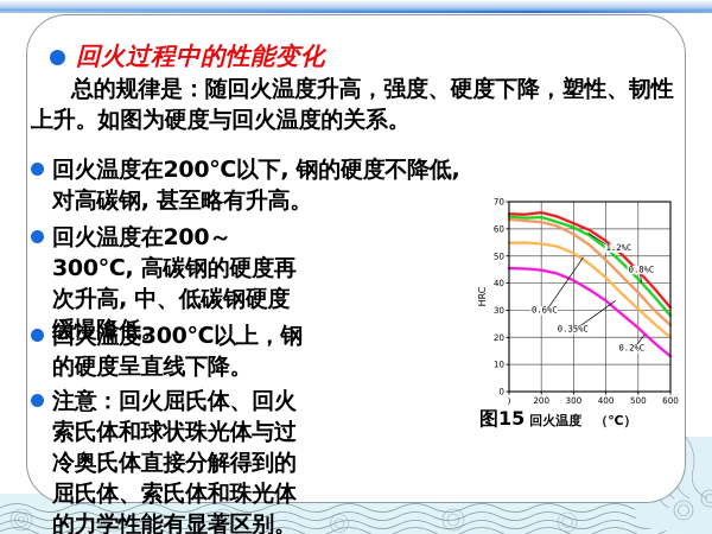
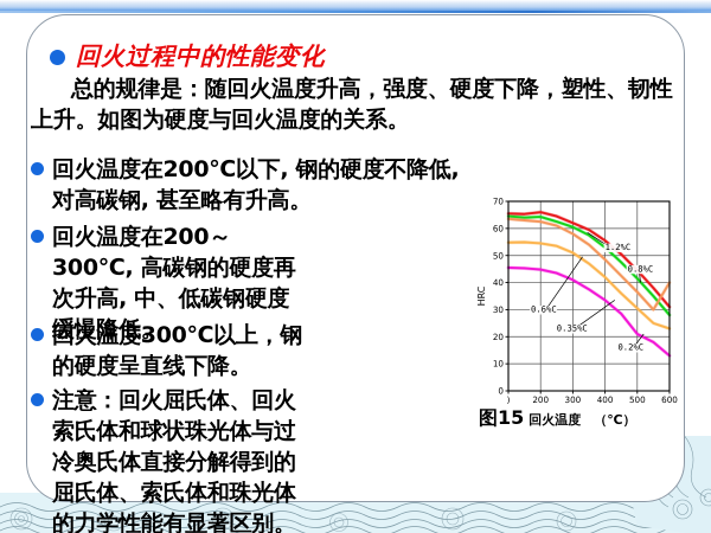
0.2%C/500: 24 -> 21
0.6%C/600: 24 -> 40
0.35%C/600: 20 -> 23
